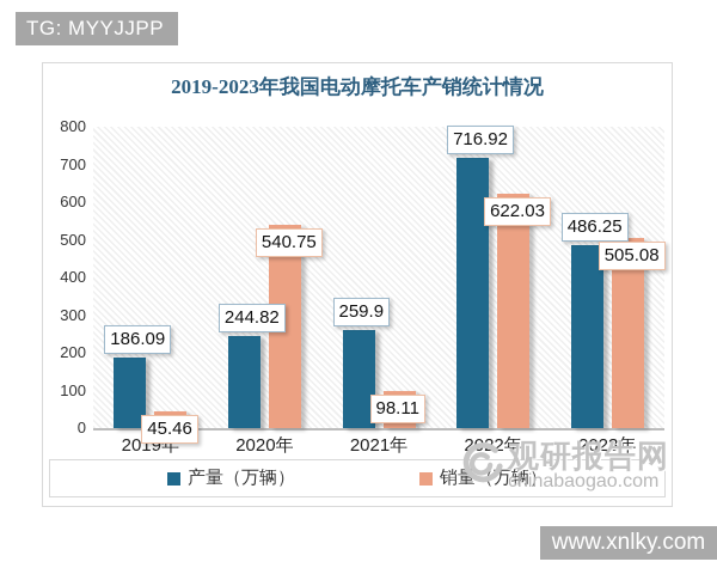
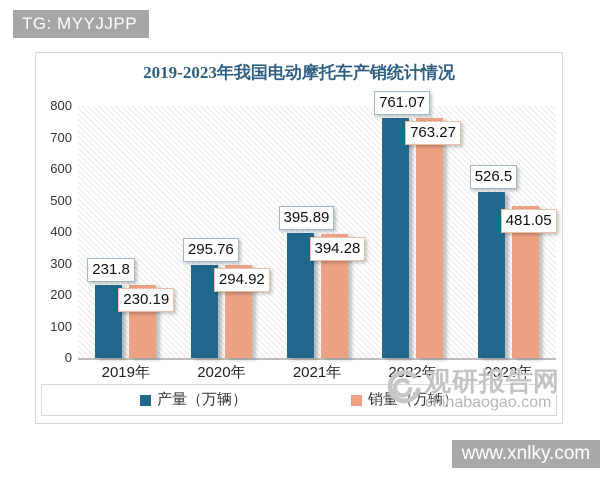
产量（万辆）/2019年: 186.09 -> 231.8
销量（万辆）/2019年: 45.46 -> 230.19
产量（万辆）/2020年: 244.82 -> 295.76
销量（万辆）/2020年: 540.75 -> 294.92
产量（万辆）/2021年: 259.9 -> 395.89
销量（万辆）/2021年: 98.11 -> 394.28
产量（万辆）/2022年: 716.92 -> 761.07
销量（万辆）/2022年: 622.03 -> 763.27
产量（万辆）/2023年: 486.25 -> 526.5
销量（万辆）/2023年: 505.08 -> 481.05
